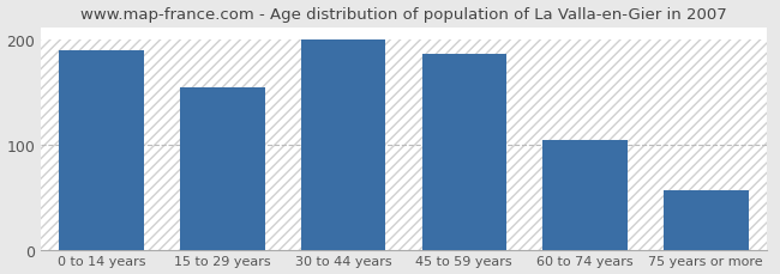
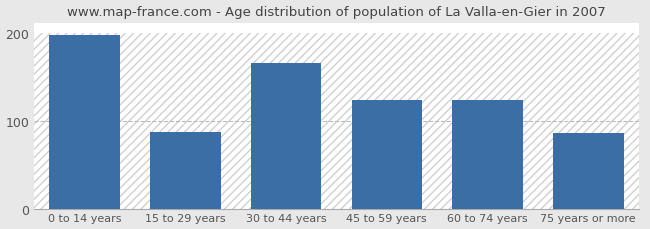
0 to 14 years: 190 -> 198
15 to 29 years: 155 -> 88
30 to 44 years: 200 -> 166
45 to 59 years: 187 -> 124
60 to 74 years: 104 -> 124
75 years or more: 57 -> 86
